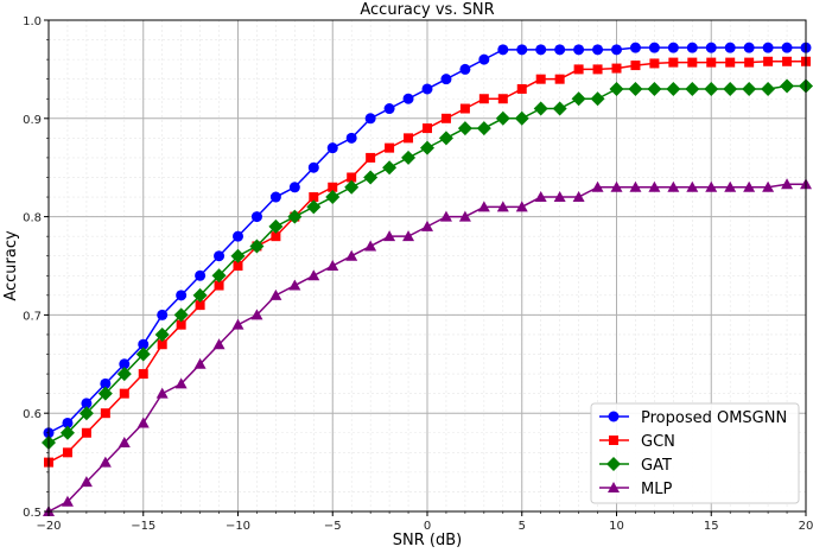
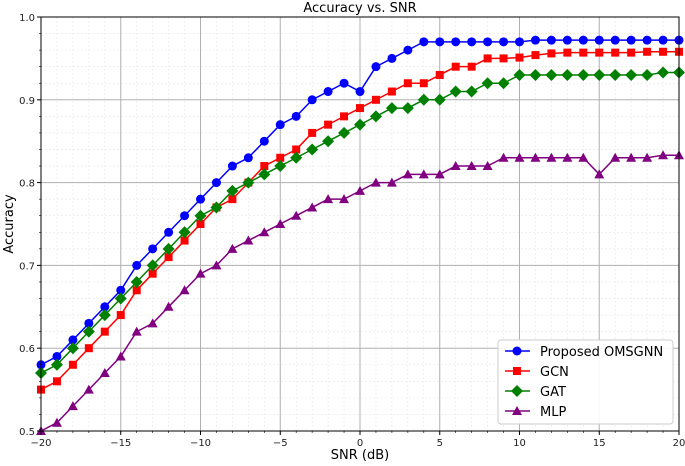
Proposed OMSGNN/0: 0.93 -> 0.91
MLP/15: 0.83 -> 0.81
